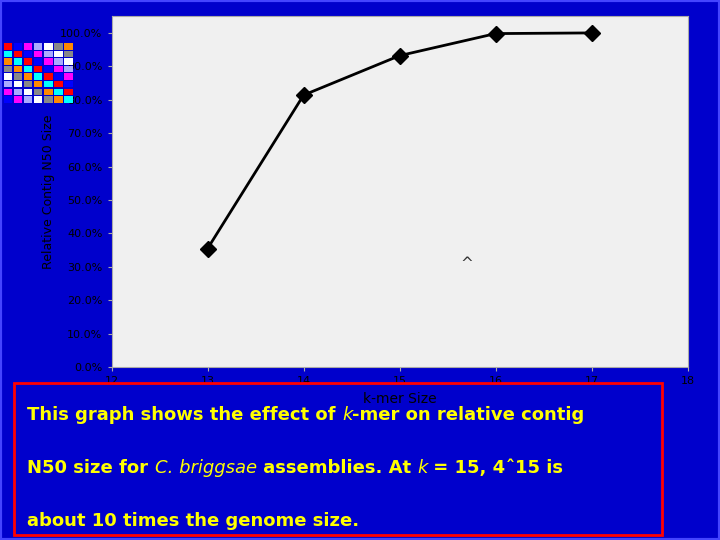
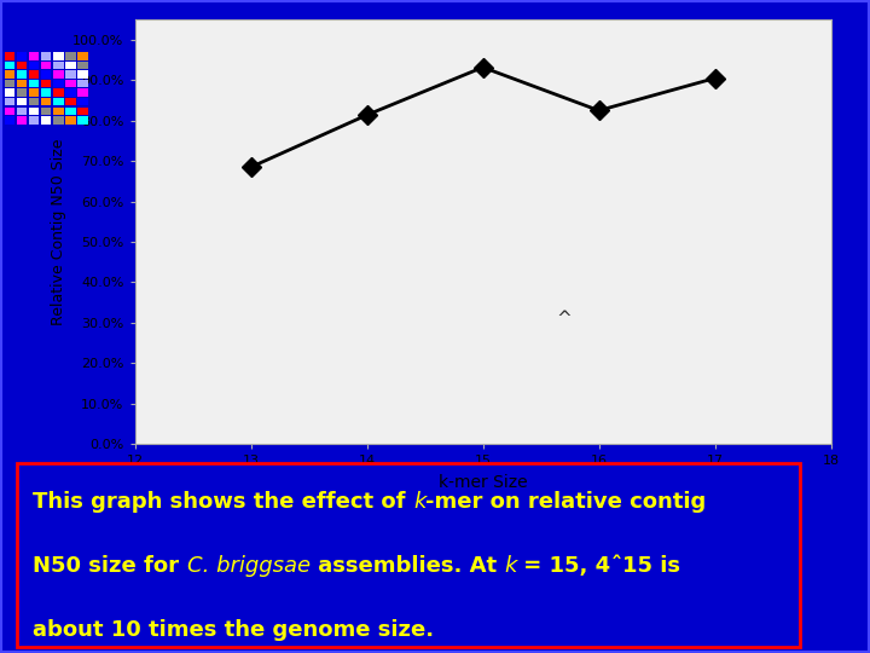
13: 35.5% -> 68.5%
16: 99.8% -> 82.5%
17: 100.0% -> 90.5%
